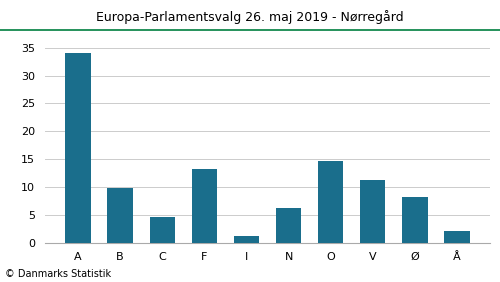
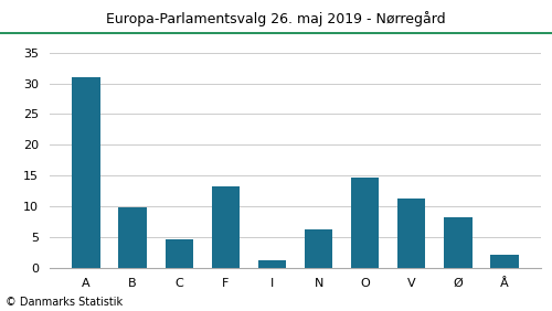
A: 34.0 -> 31.0
